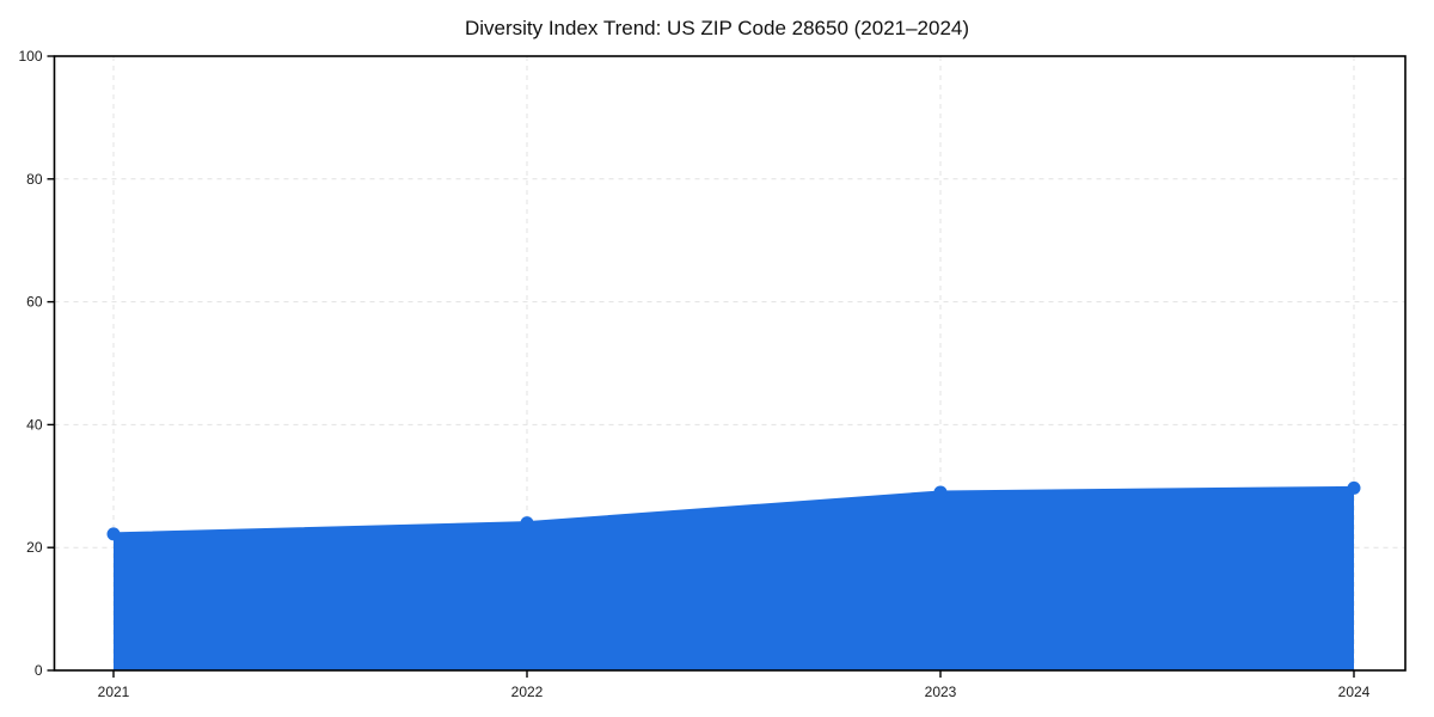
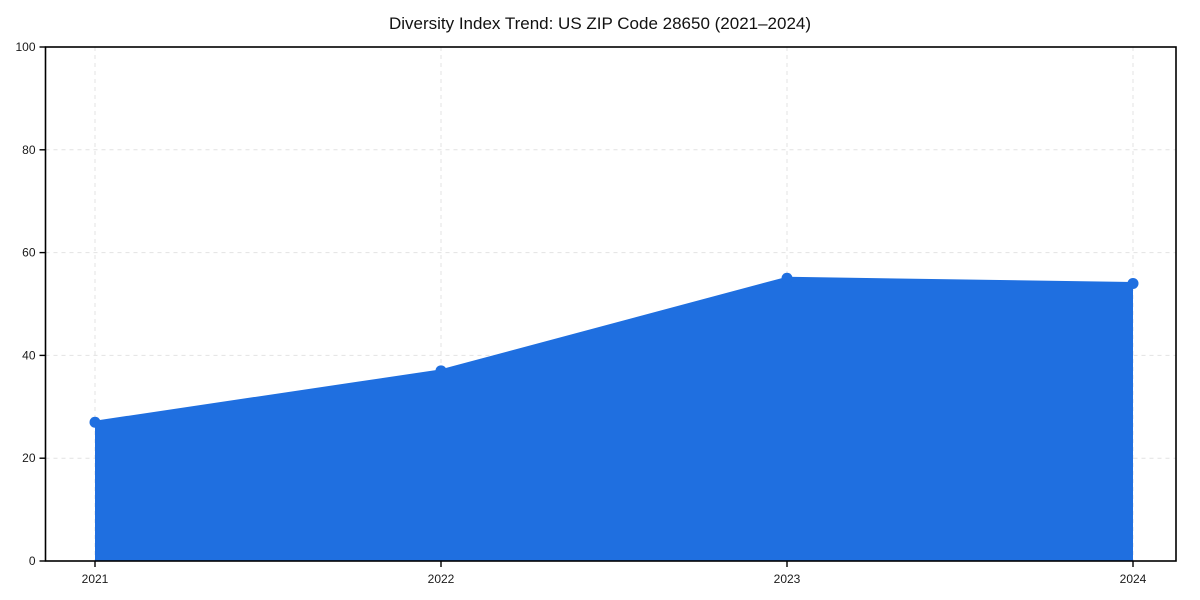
2021: 22 -> 27
2022: 24 -> 37
2023: 29 -> 55
2024: 30 -> 54
